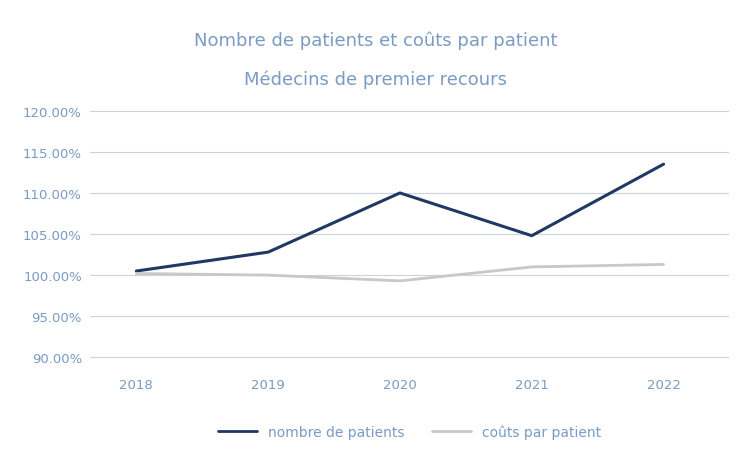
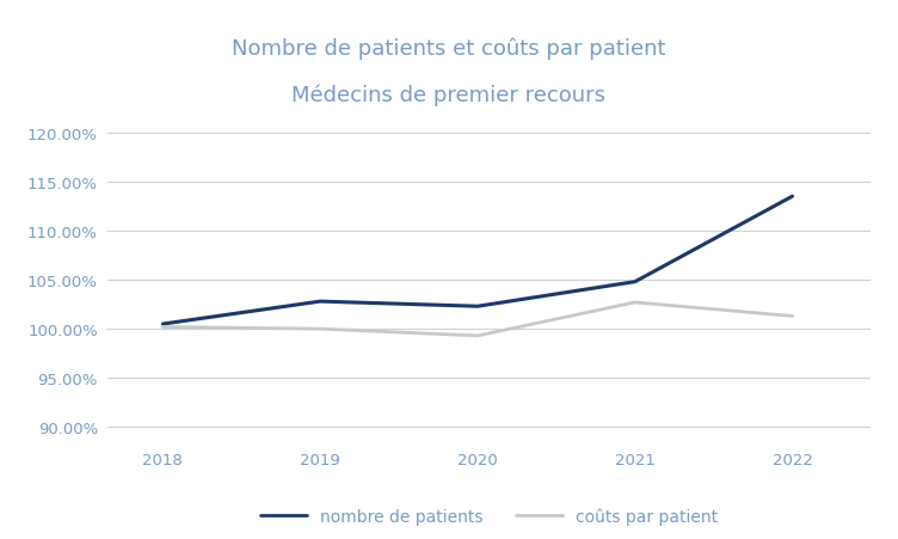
nombre de patients/2020: 110.0% -> 102.3%
coûts par patient/2021: 101.0% -> 102.7%
